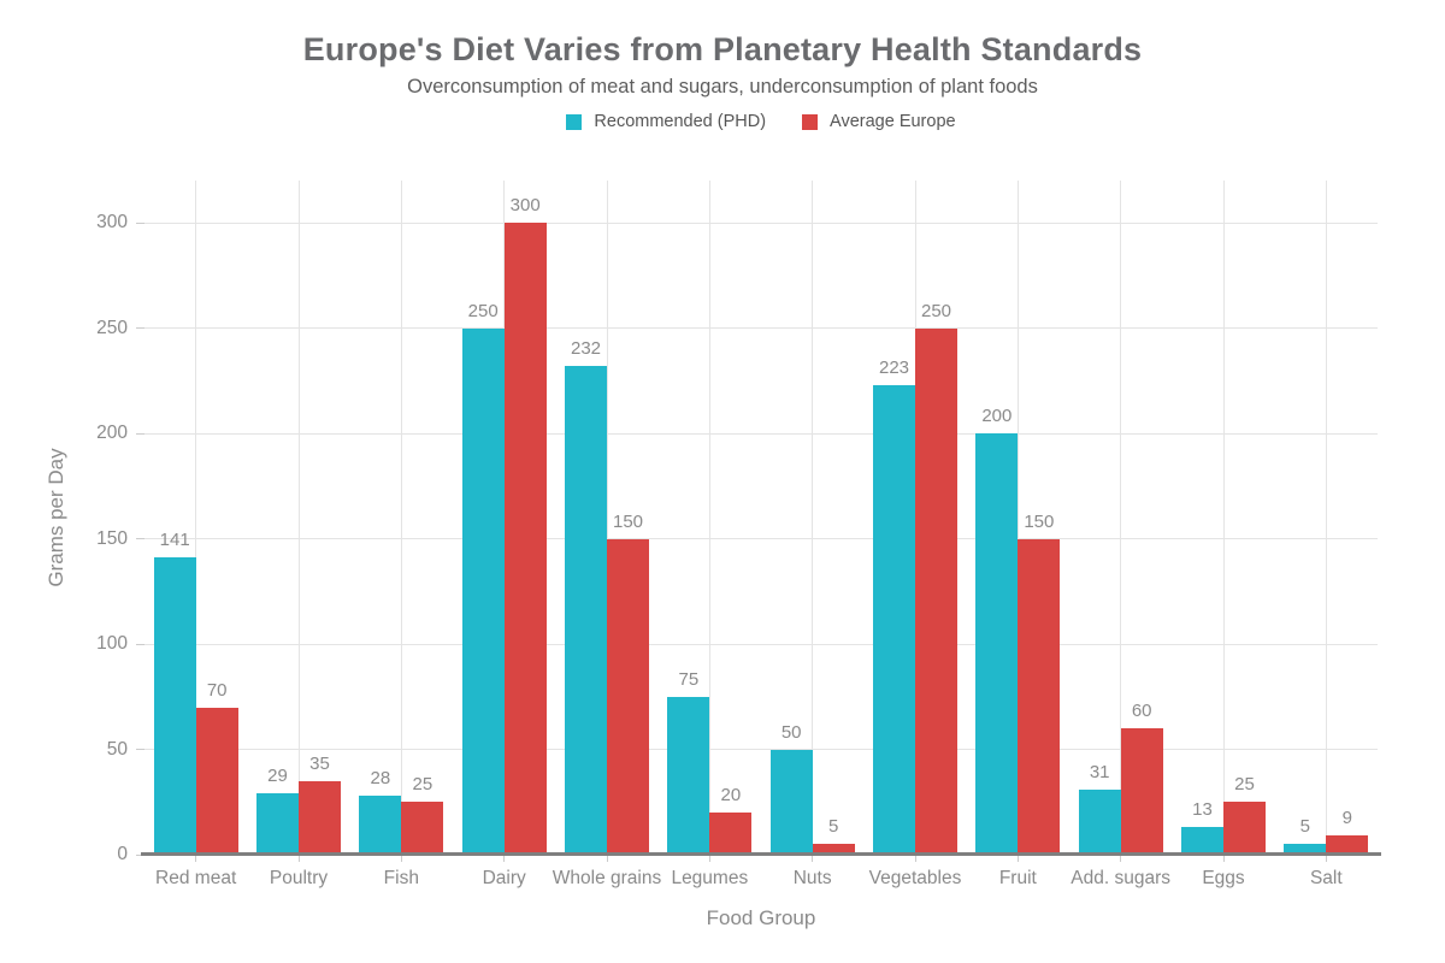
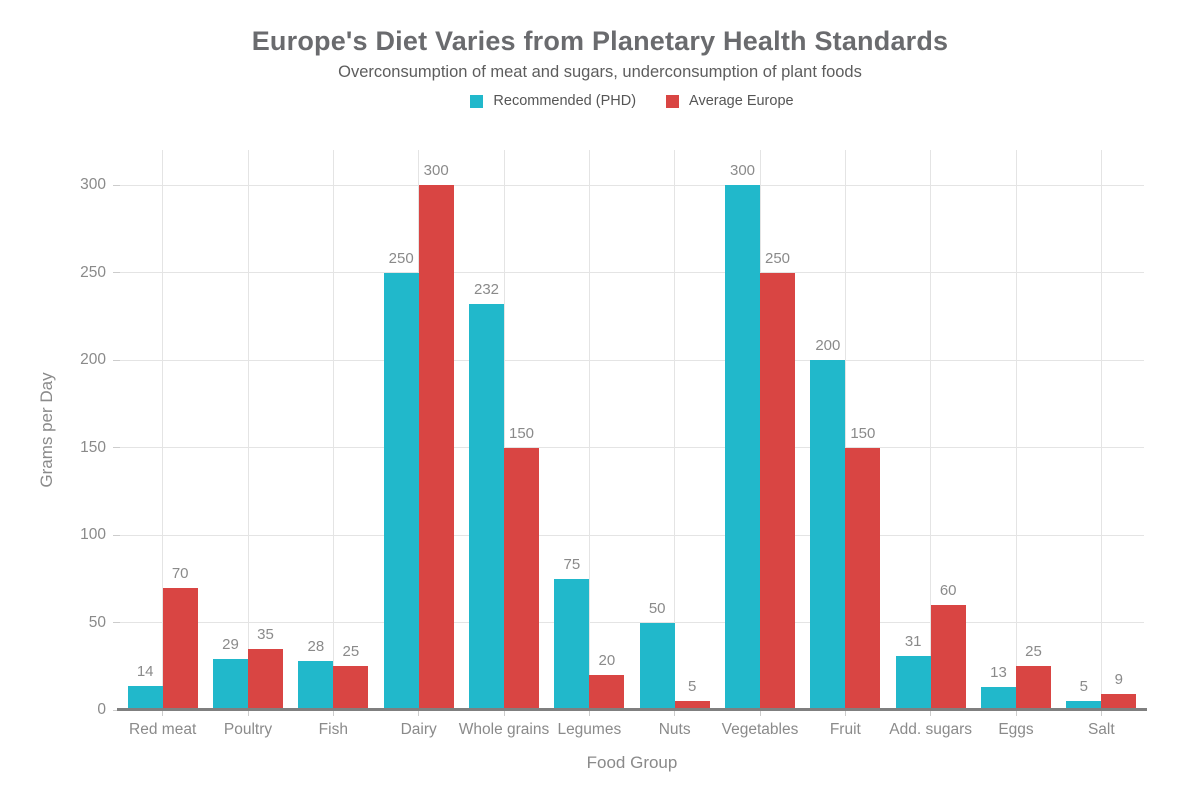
Recommended (PHD)/Red meat: 141 -> 14
Recommended (PHD)/Vegetables: 223 -> 300
